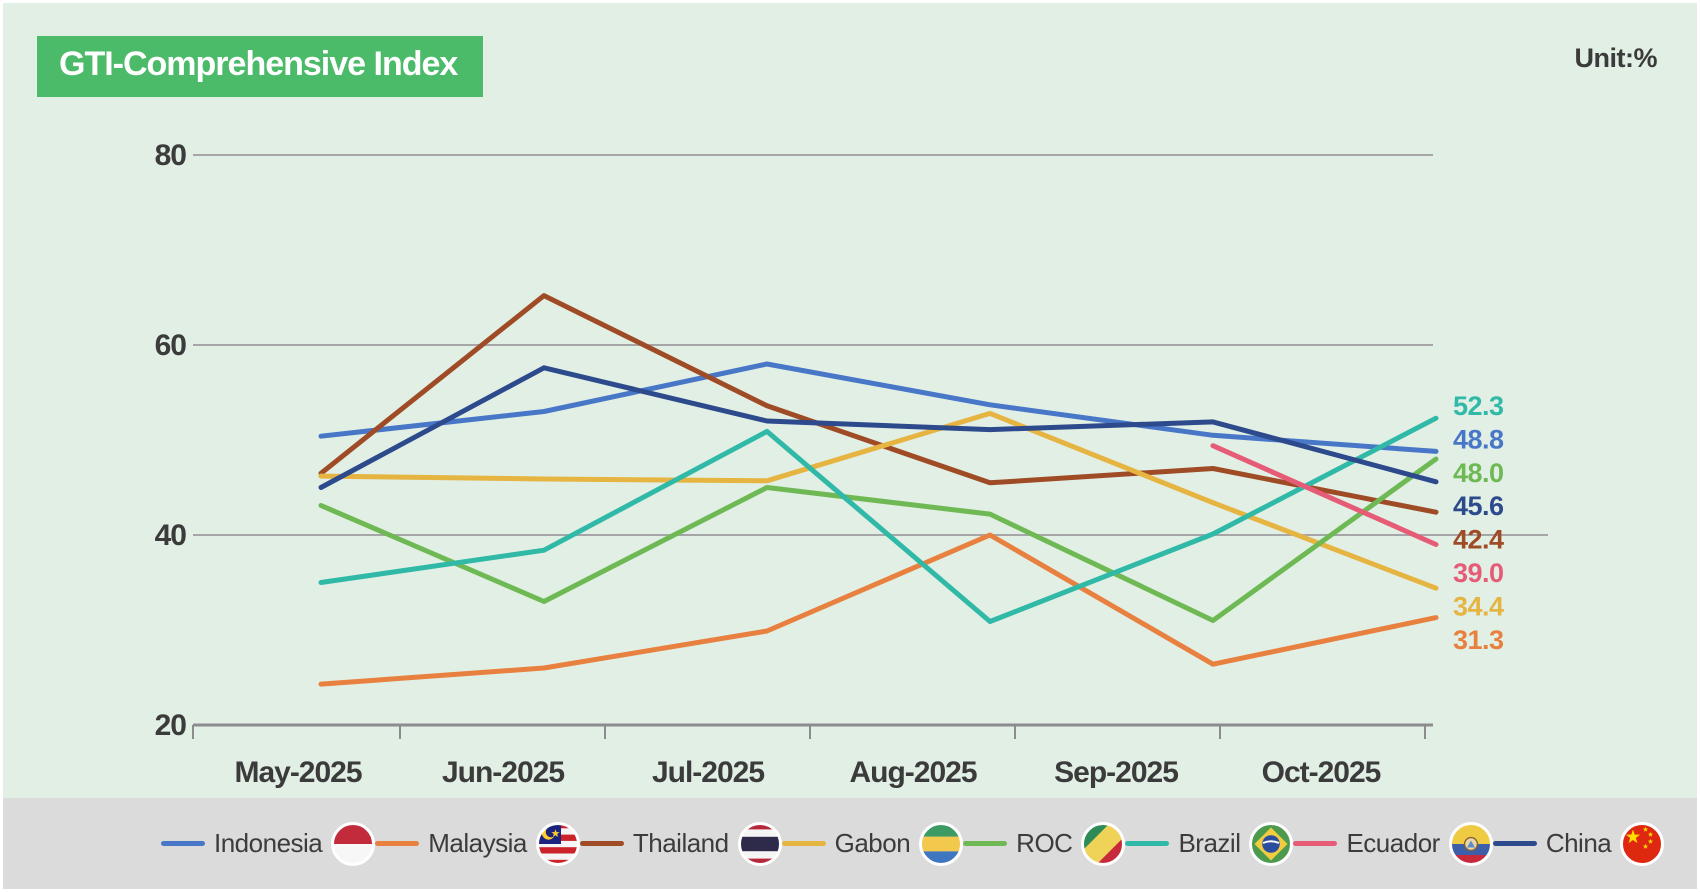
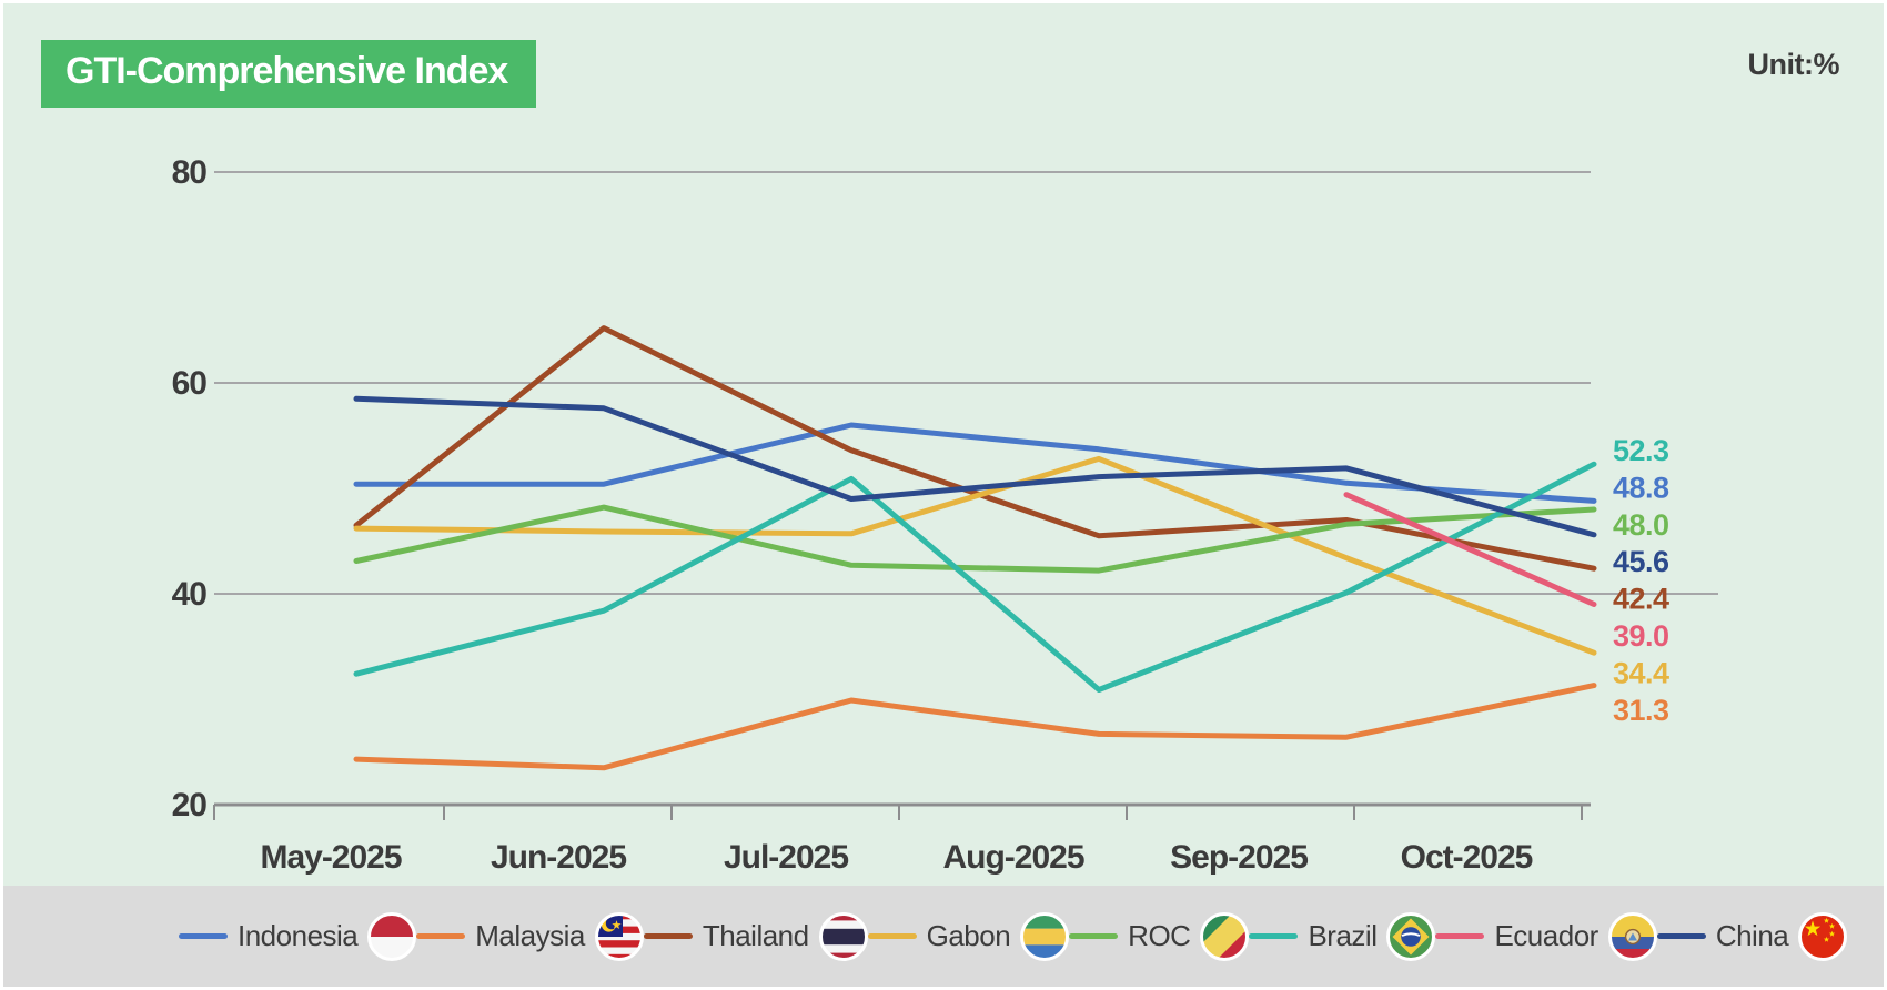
Brazil/May-2025: 35 -> 32
China/May-2025: 45 -> 58
Indonesia/Jun-2025: 53 -> 50
Malaysia/Jun-2025: 26 -> 24
ROC/Jun-2025: 33 -> 48
Indonesia/Jul-2025: 58 -> 56
ROC/Jul-2025: 45 -> 43
China/Jul-2025: 52 -> 49
Malaysia/Aug-2025: 40 -> 27
ROC/Sep-2025: 31 -> 47
